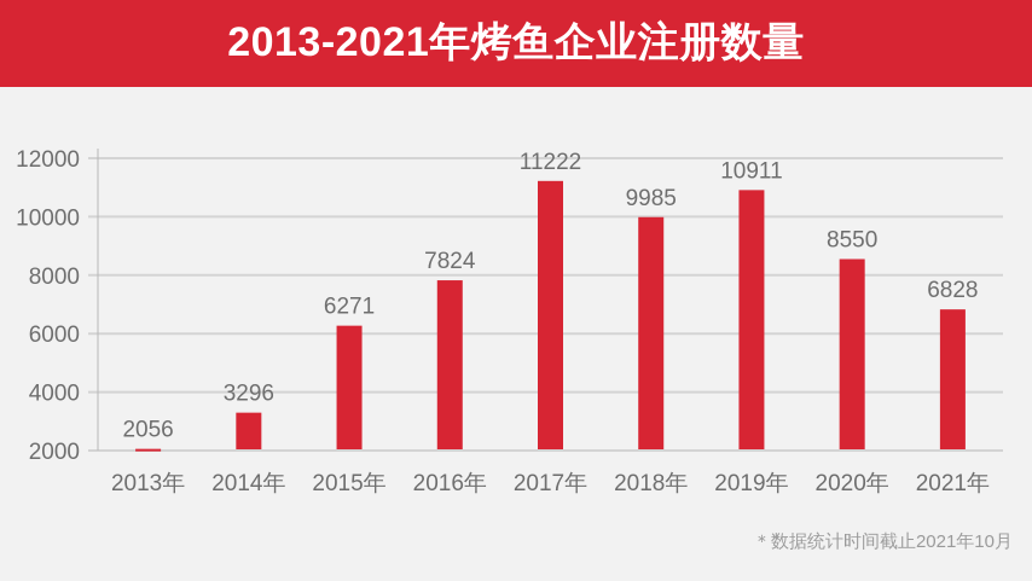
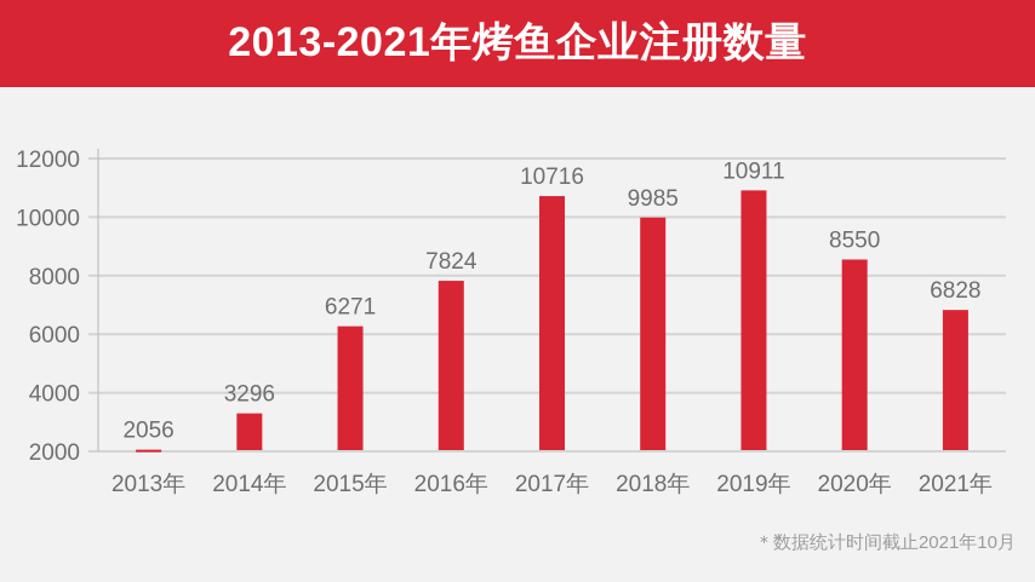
2017年: 11222 -> 10716
